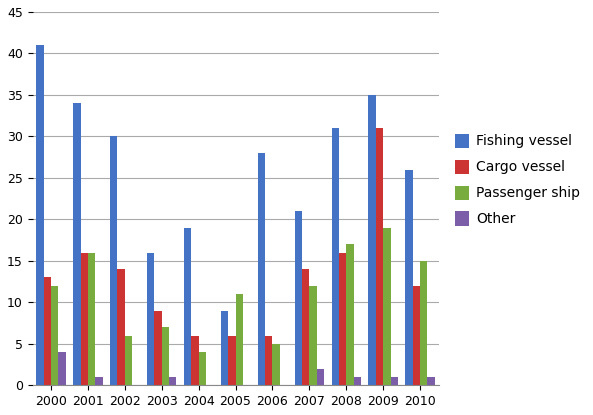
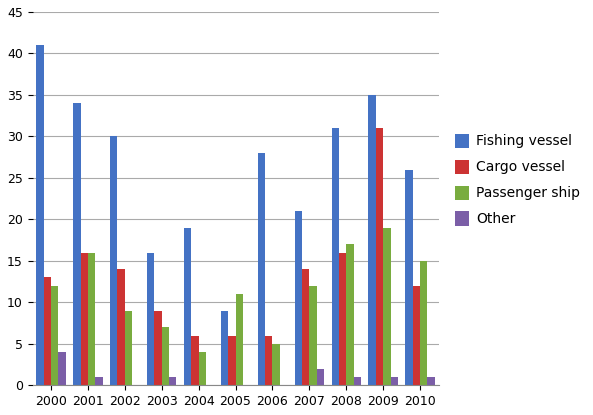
Passenger ship/2002: 6 -> 9
